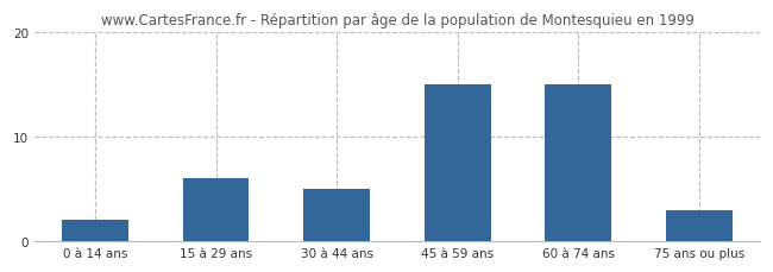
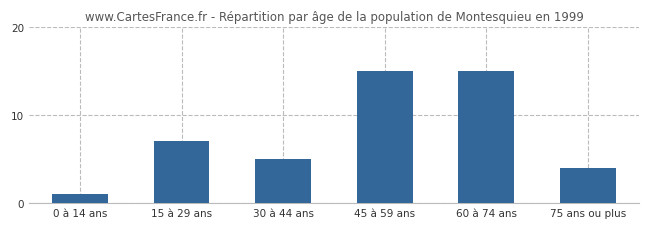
0 à 14 ans: 2 -> 1
15 à 29 ans: 6 -> 7
75 ans ou plus: 3 -> 4
